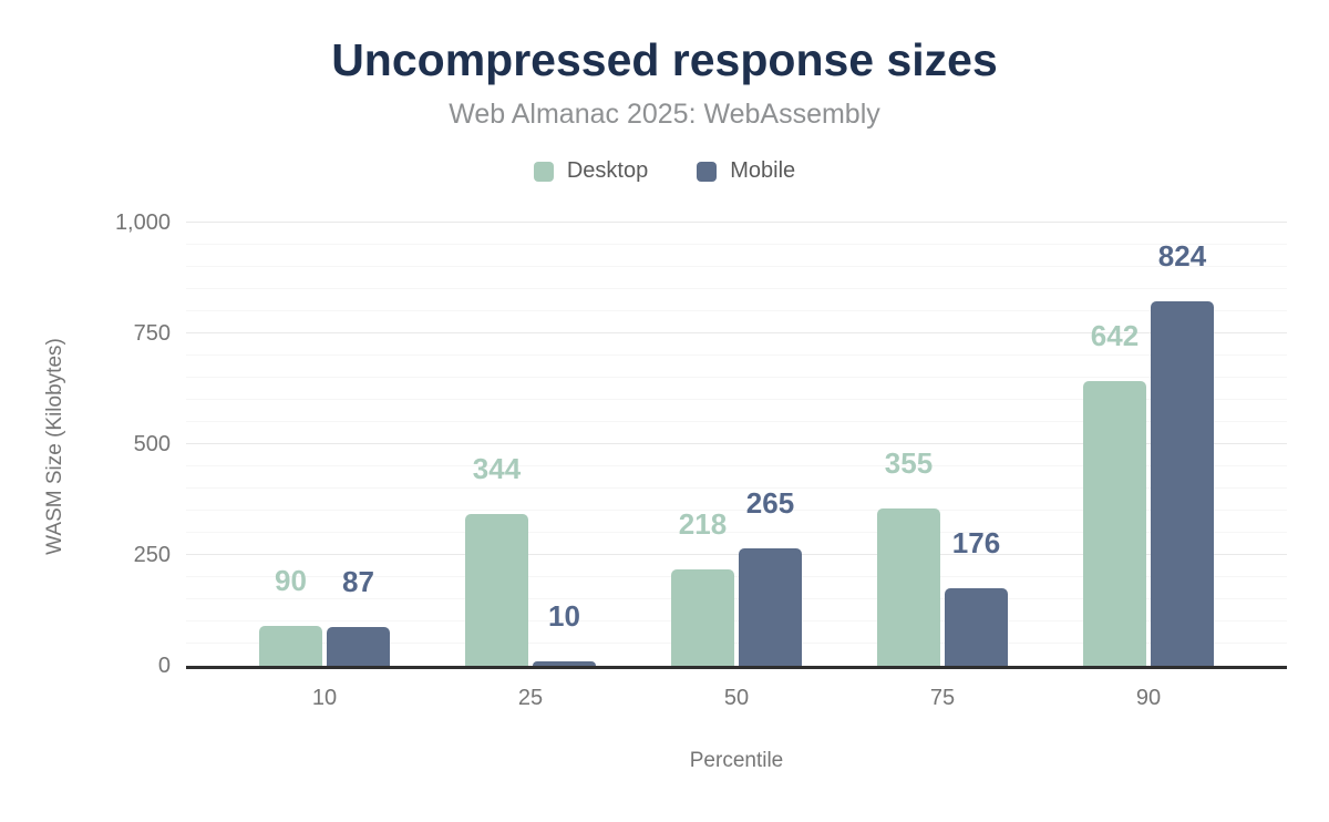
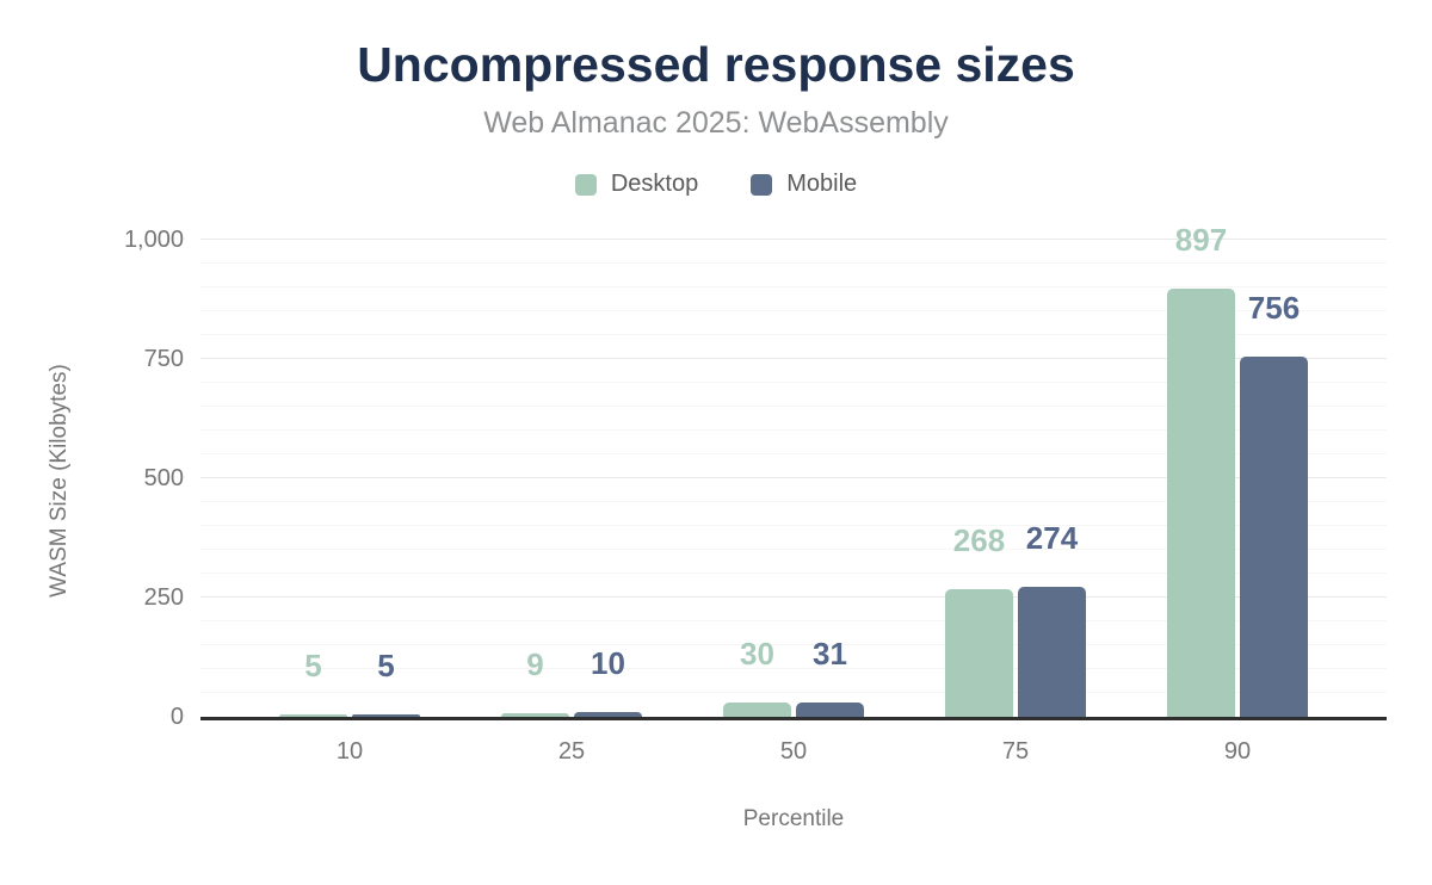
Desktop/10: 90 -> 5
Mobile/10: 87 -> 5
Desktop/25: 344 -> 9
Desktop/50: 218 -> 30
Mobile/50: 265 -> 31
Desktop/75: 355 -> 268
Mobile/75: 176 -> 274
Desktop/90: 642 -> 897
Mobile/90: 824 -> 756
